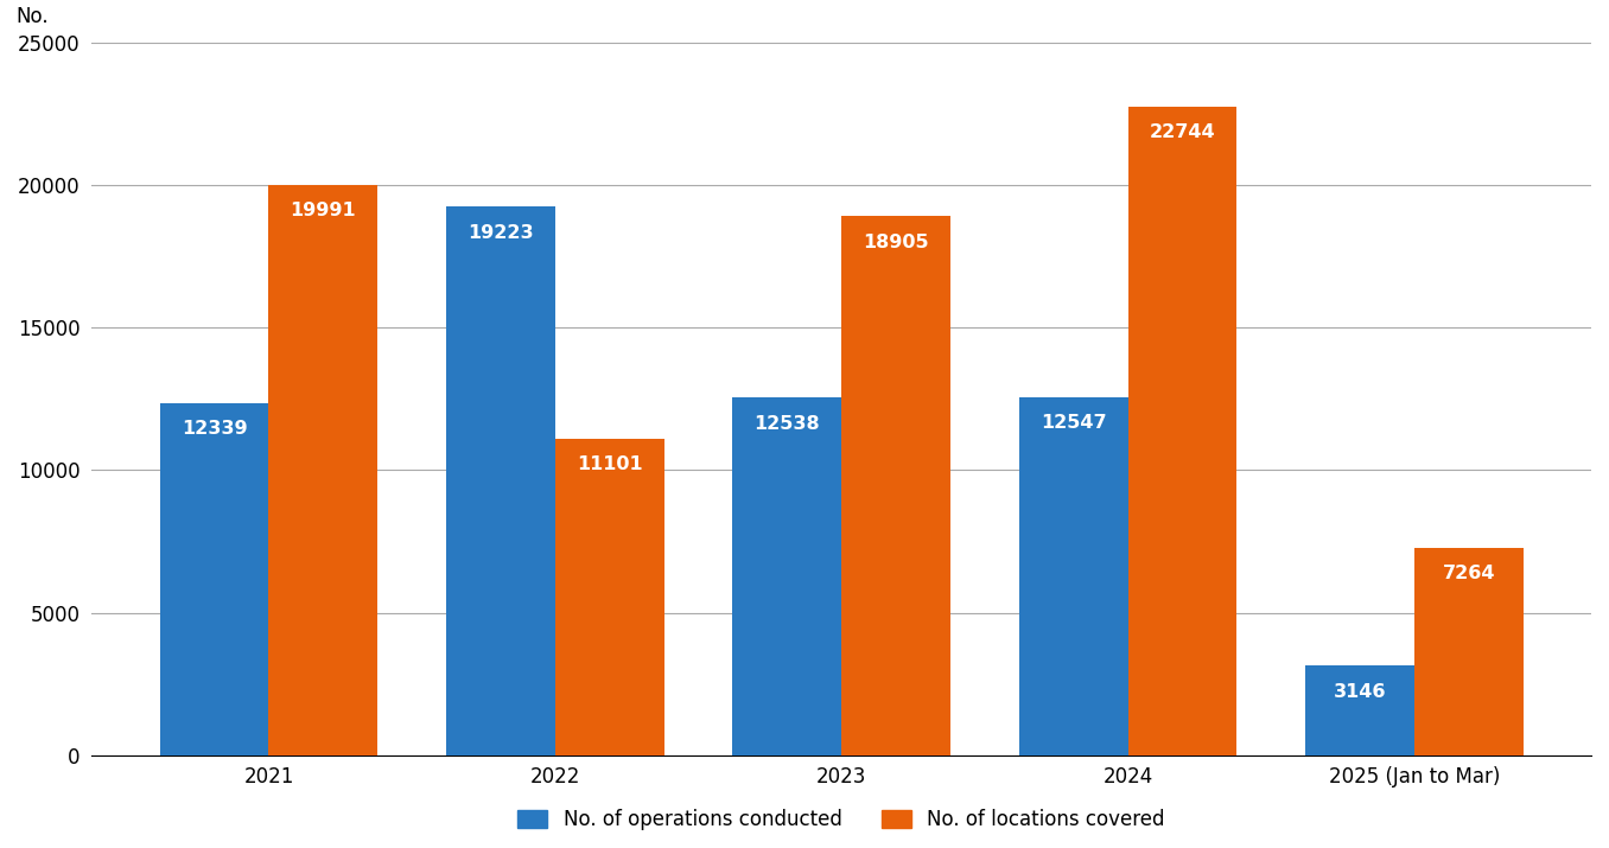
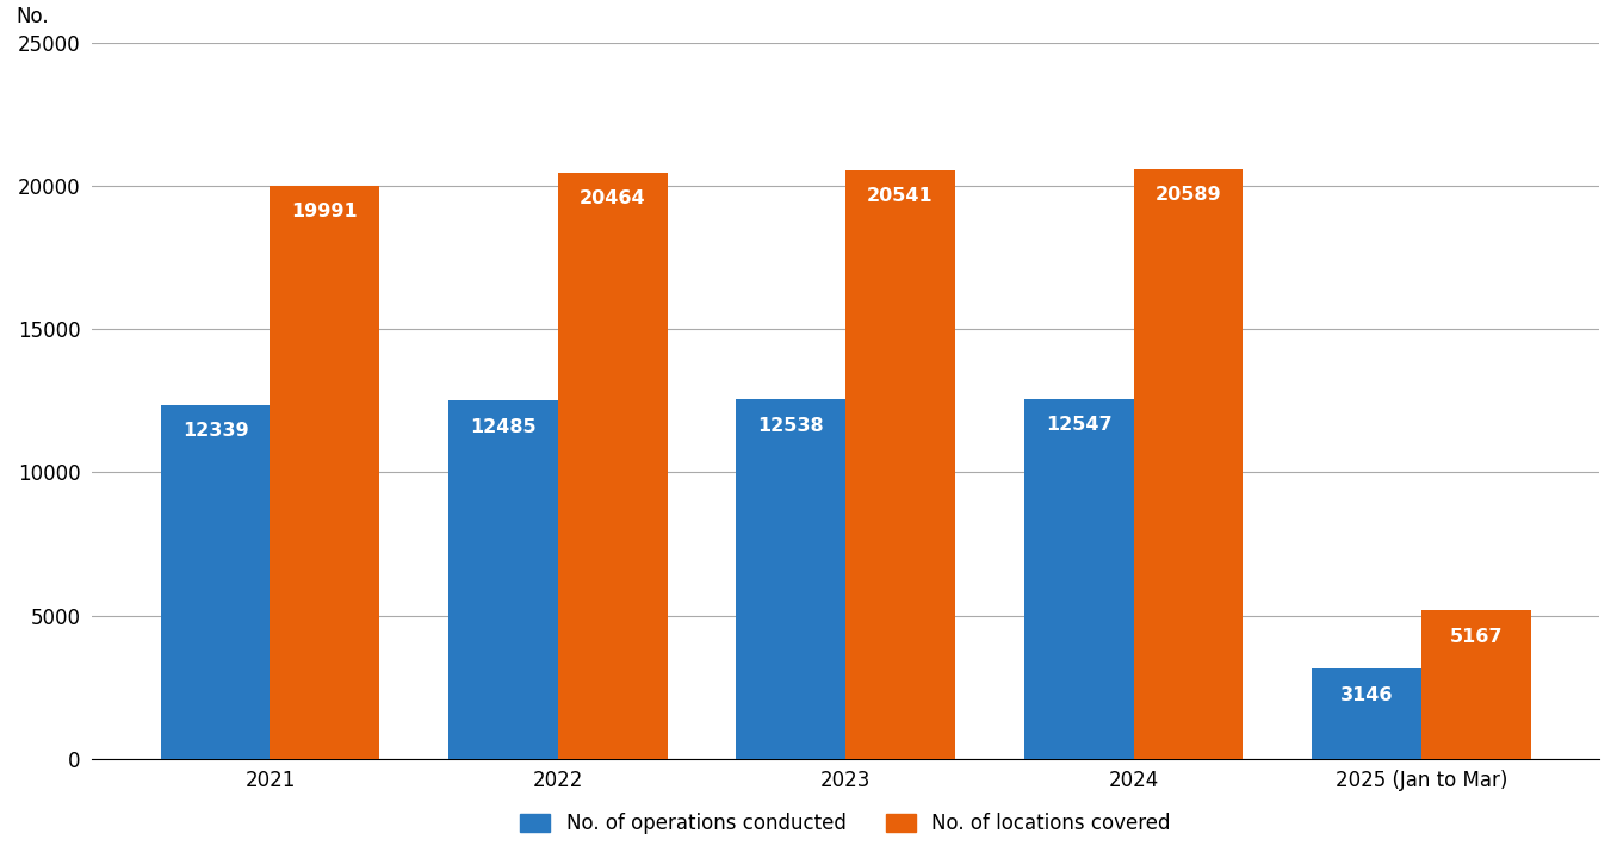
No. of operations conducted/2022: 19223 -> 12485
No. of locations covered/2022: 11101 -> 20464
No. of locations covered/2023: 18905 -> 20541
No. of locations covered/2024: 22744 -> 20589
No. of locations covered/2025 (Jan to Mar): 7264 -> 5167
